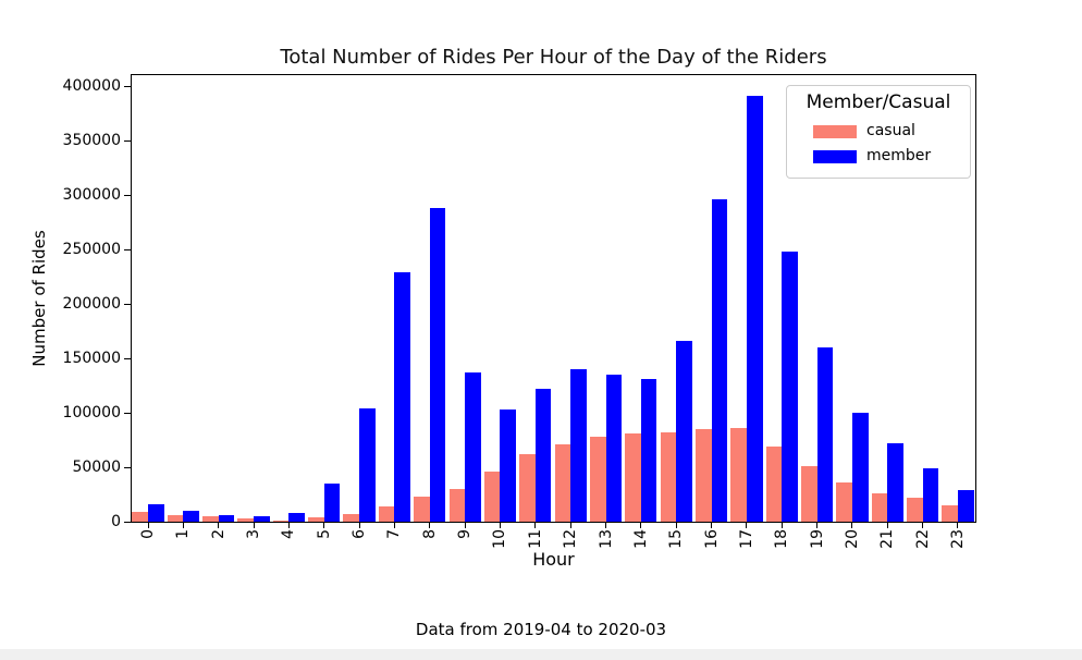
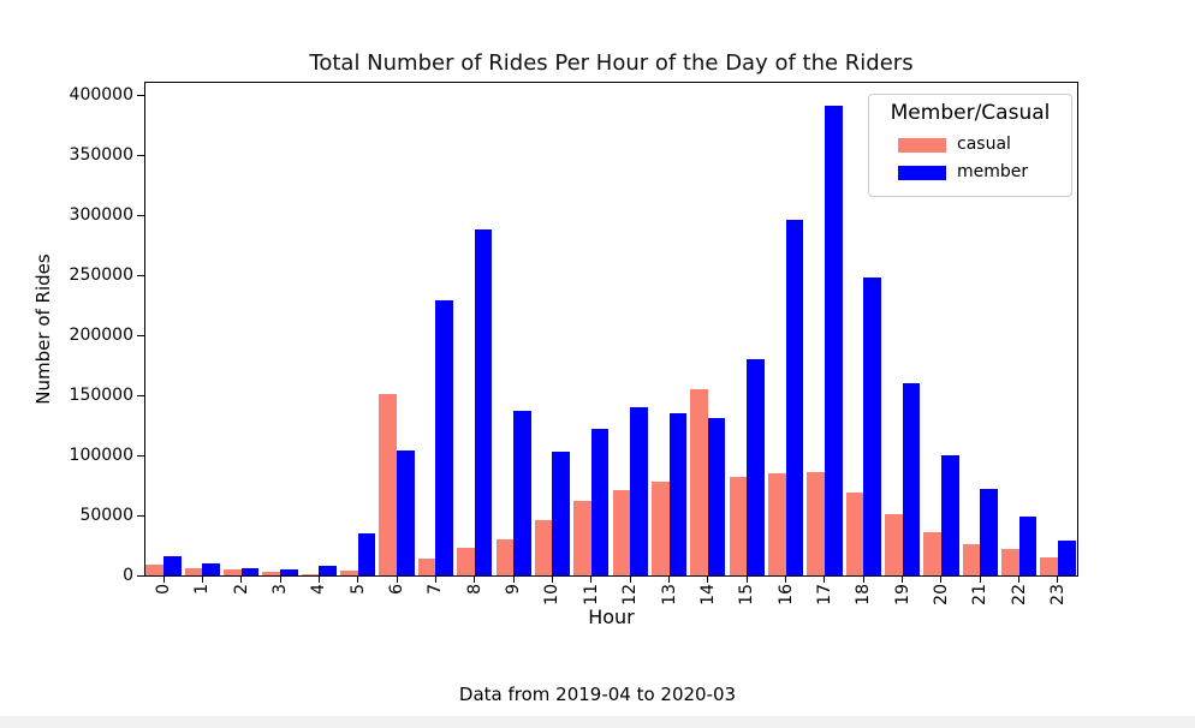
casual/6: 8000 -> 151000
casual/14: 81000 -> 155000
member/15: 166000 -> 180000
